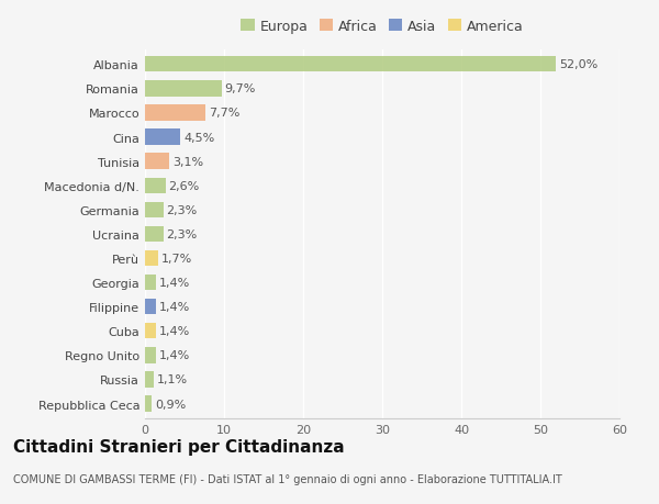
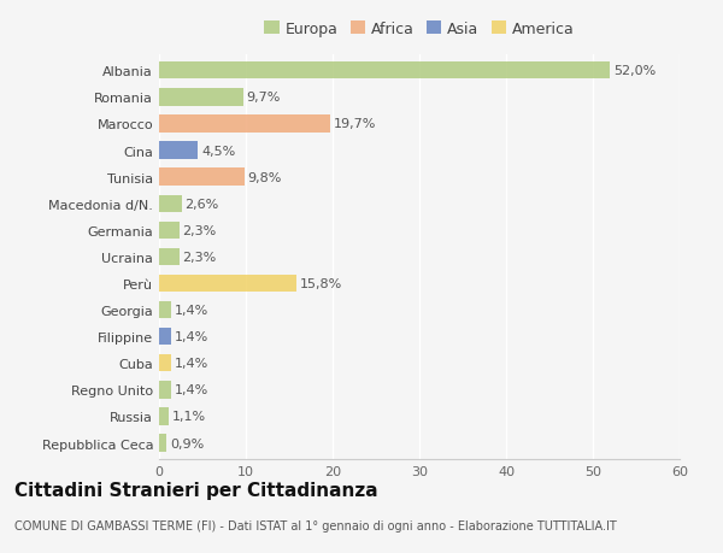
Marocco: 7,7% -> 19,7%
Tunisia: 3,1% -> 9,8%
Perù: 1,7% -> 15,8%
